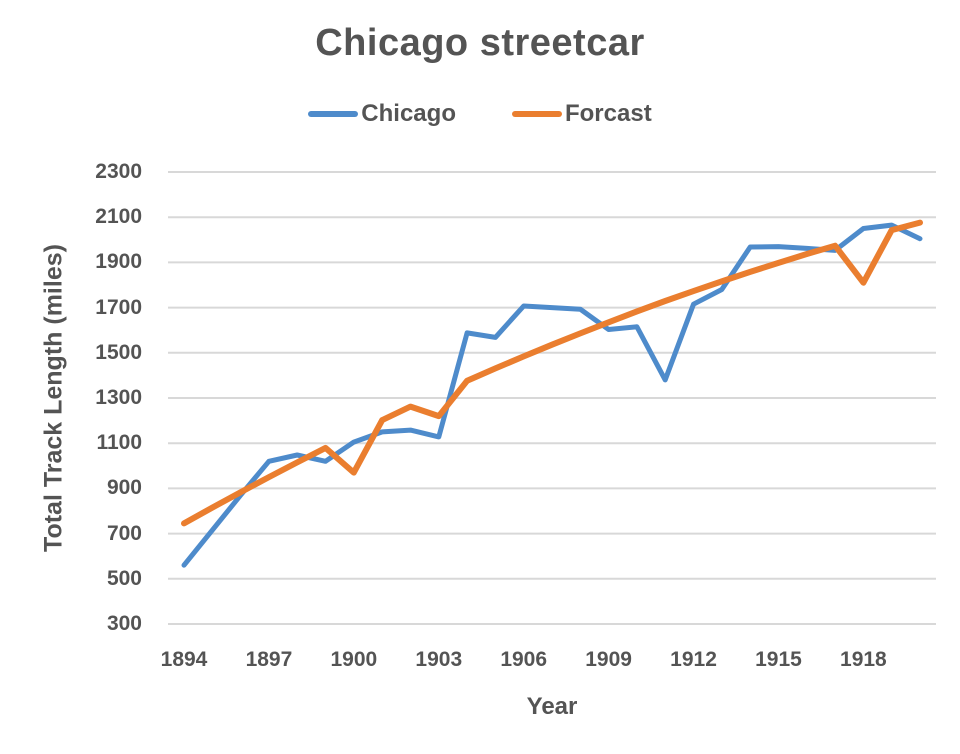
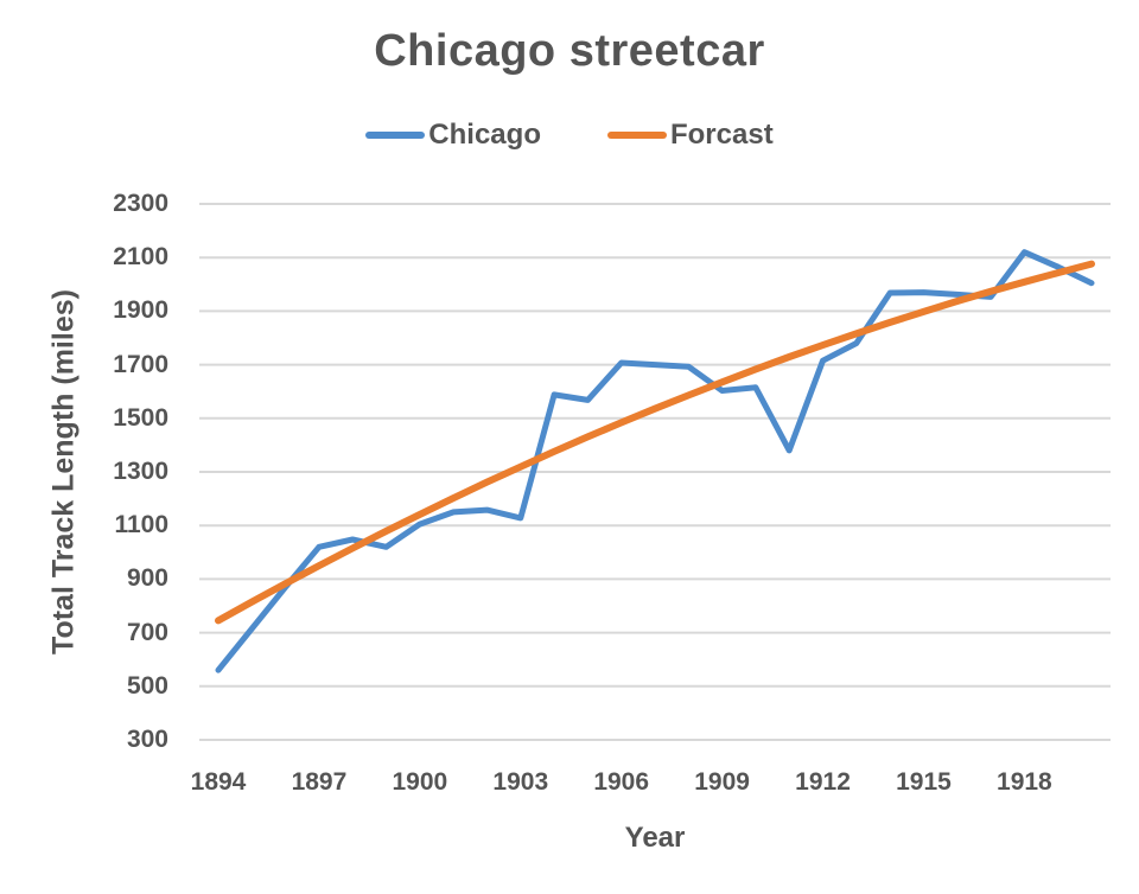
Forcast/1900: 970 -> 1140
Forcast/1903: 1220 -> 1320
Chicago/1918: 2050 -> 2120
Forcast/1918: 1810 -> 2010
